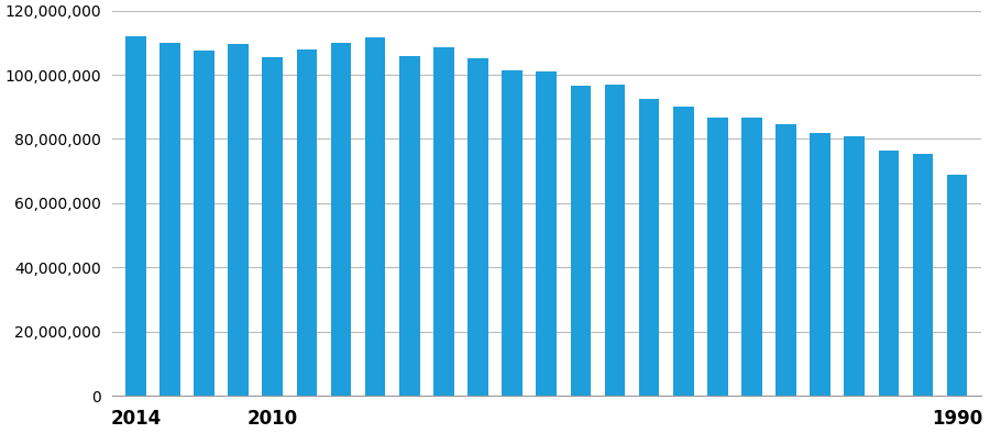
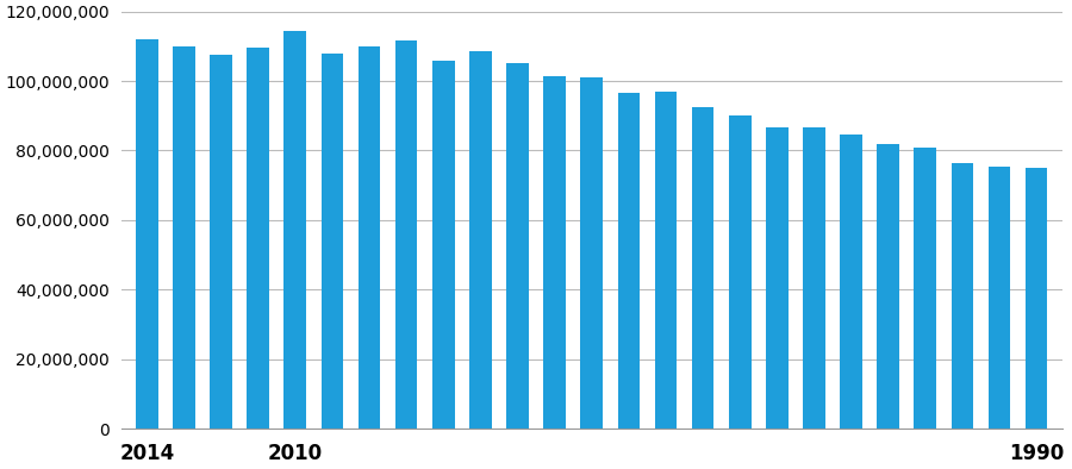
2010: 105,500,000 -> 114,500,000
1990: 69,000,000 -> 75,000,000
